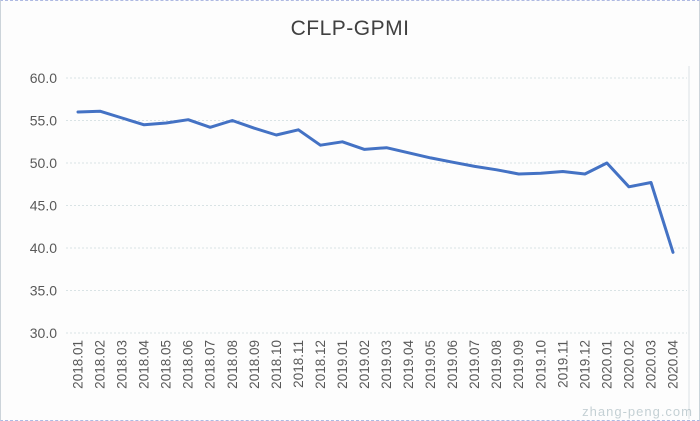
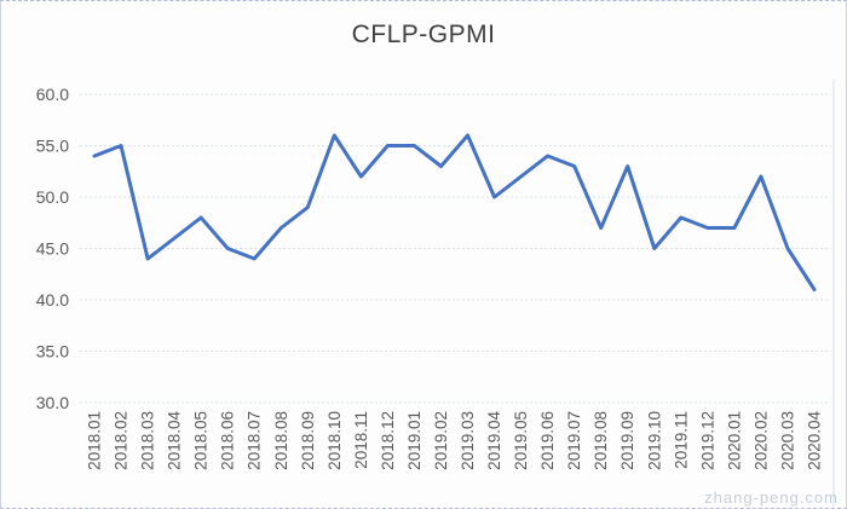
2018.01: 56 -> 54
2018.02: 56 -> 55
2018.03: 55 -> 44
2018.04: 54 -> 46
2018.05: 55 -> 48
2018.06: 55 -> 45
2018.07: 54 -> 44
2018.08: 55 -> 47
2018.09: 54 -> 49
2018.10: 53 -> 56
2018.11: 54 -> 52
2018.12: 52 -> 55
2019.01: 52 -> 55
2019.02: 52 -> 53
2019.03: 52 -> 56
2019.04: 51 -> 50
2019.05: 51 -> 52
2019.06: 50 -> 54
2019.07: 50 -> 53
2019.08: 49 -> 47
2019.09: 49 -> 53
2019.10: 49 -> 45
2019.11: 49 -> 48
2019.12: 49 -> 47
2020.01: 50 -> 47
2020.02: 47 -> 52
2020.03: 48 -> 45
2020.04: 40 -> 41
